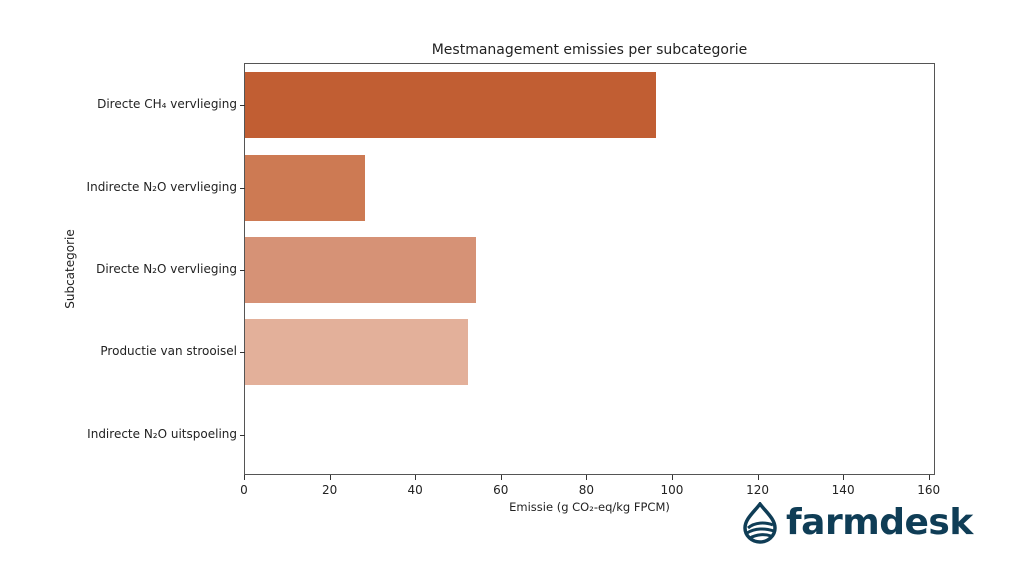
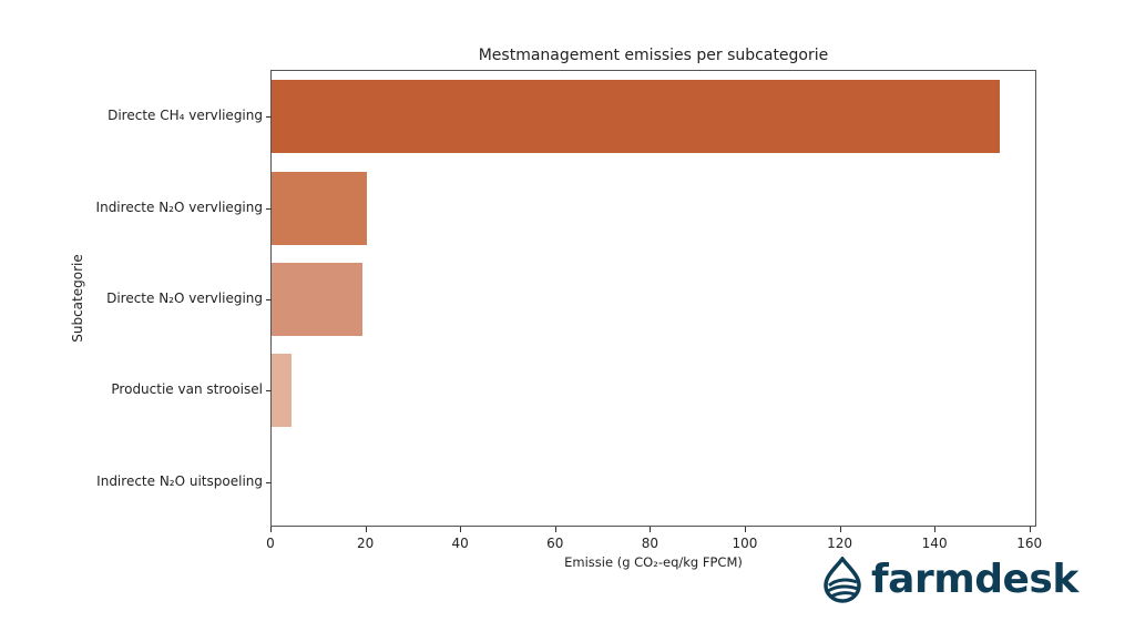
Directe CH₄ vervlieging: 96 -> 154
Indirecte N₂O vervlieging: 28 -> 20
Directe N₂O vervlieging: 54 -> 19
Productie van strooisel: 52 -> 4
